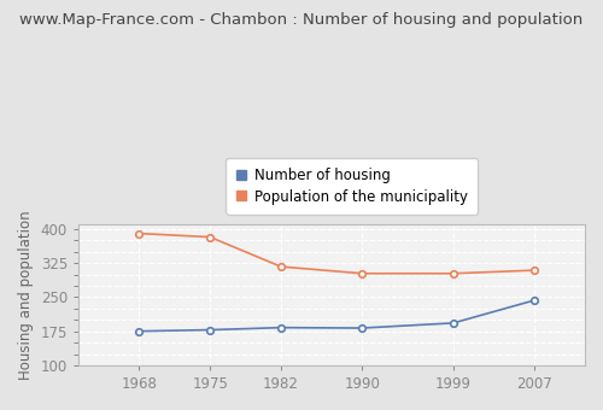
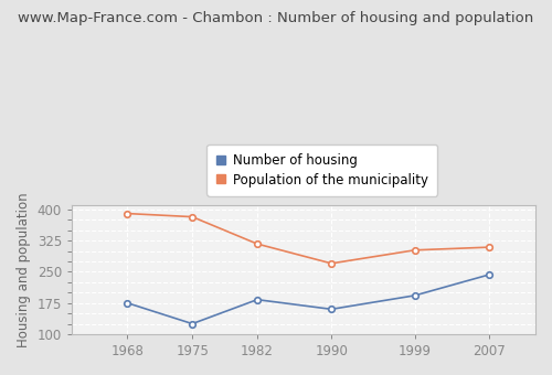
Number of housing/1975: 178 -> 125
Number of housing/1990: 182 -> 160
Population of the municipality/1990: 302 -> 270
